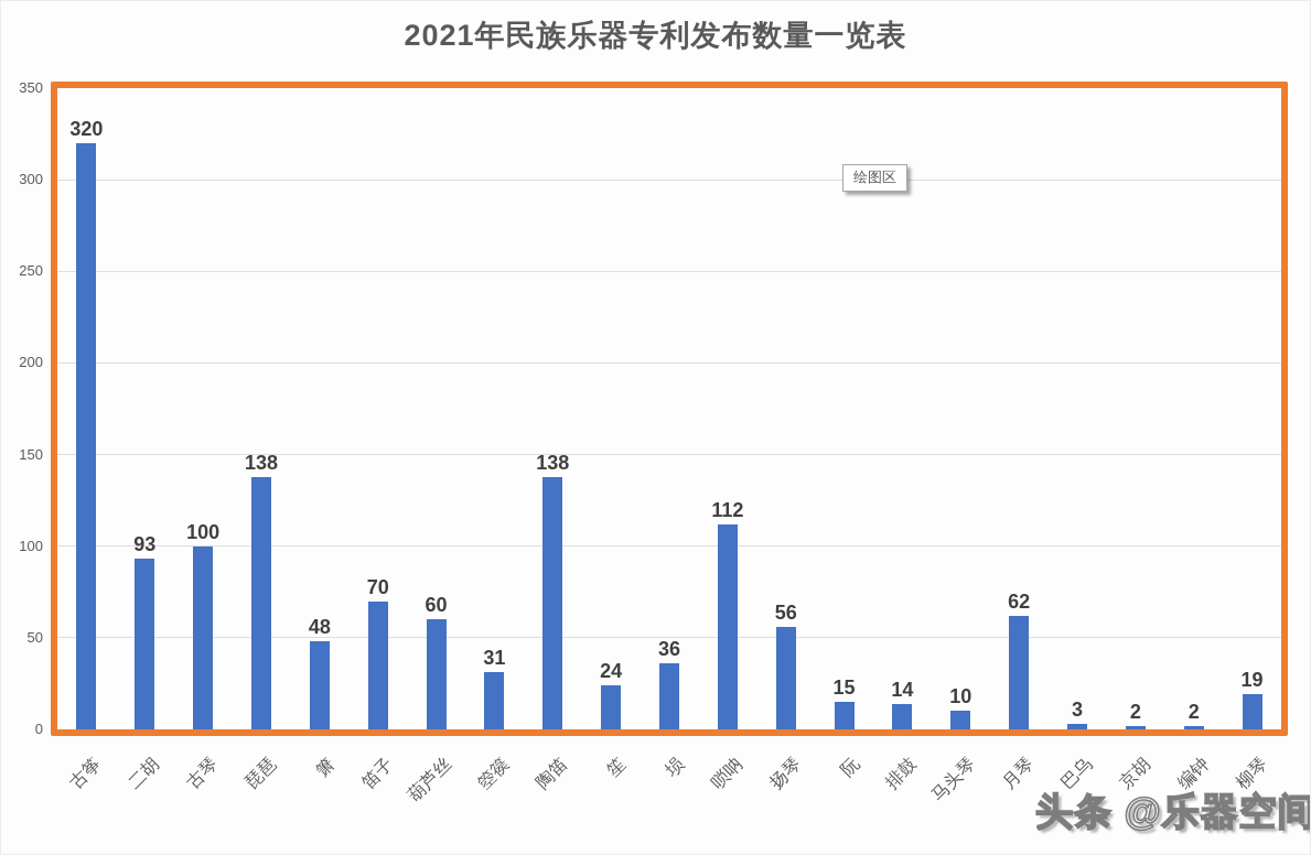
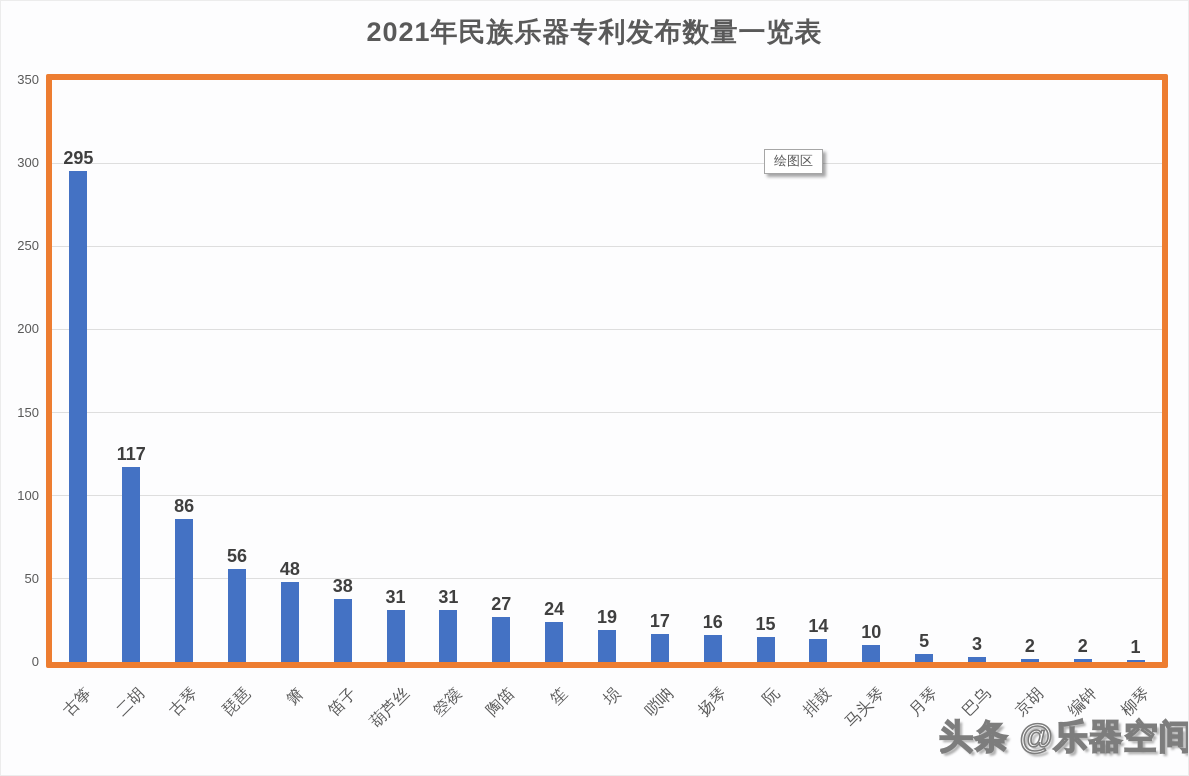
古筝: 320 -> 295
二胡: 93 -> 117
古琴: 100 -> 86
琵琶: 138 -> 56
笛子: 70 -> 38
葫芦丝: 60 -> 31
陶笛: 138 -> 27
埙: 36 -> 19
唢呐: 112 -> 17
扬琴: 56 -> 16
月琴: 62 -> 5
柳琴: 19 -> 1
